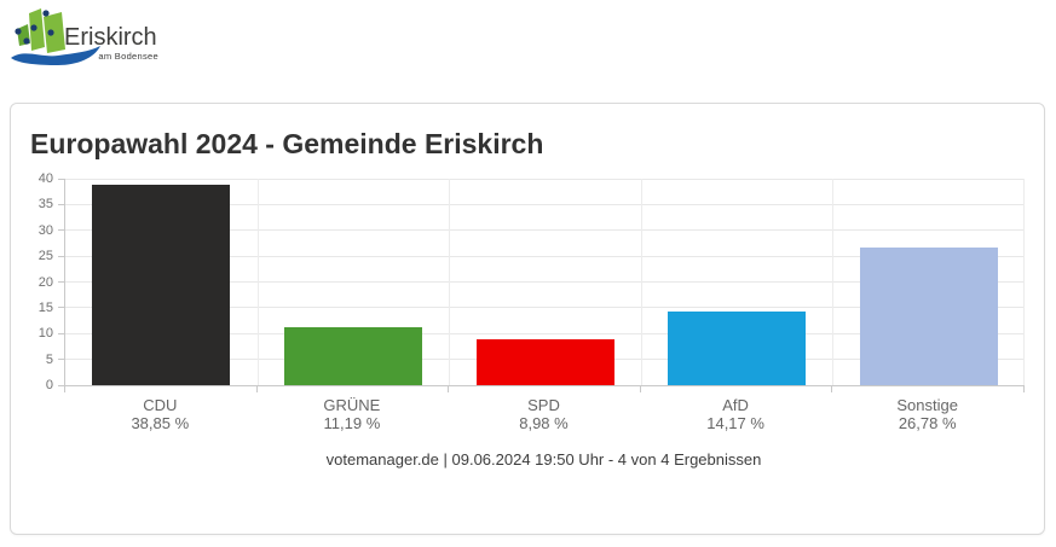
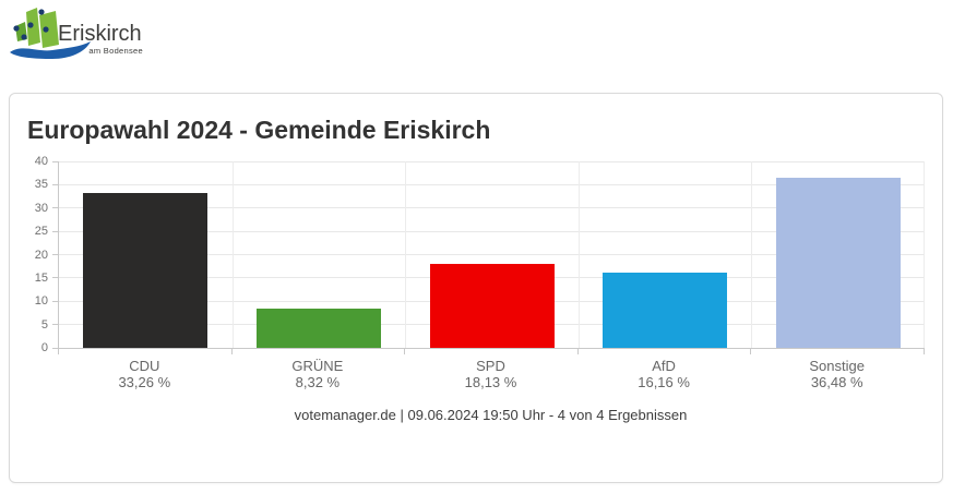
CDU: 38,85 -> 33,26
GRÜNE: 11,19 -> 8,32
SPD: 8,98 -> 18,13
AfD: 14,17 -> 16,16
Sonstige: 26,78 -> 36,48
